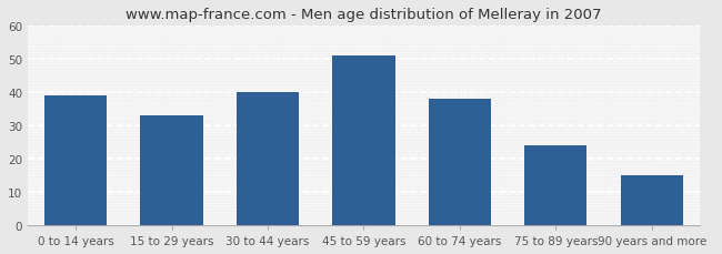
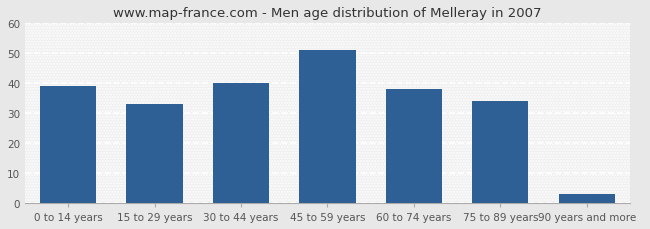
75 to 89 years: 24 -> 34
90 years and more: 15 -> 3
